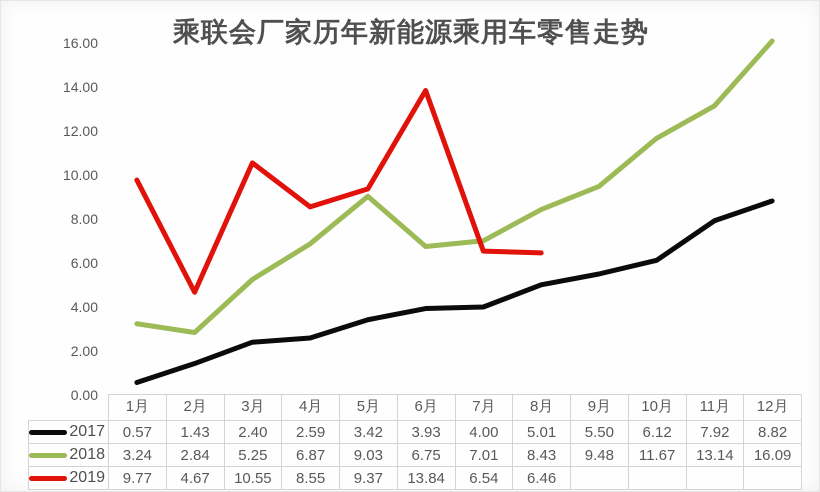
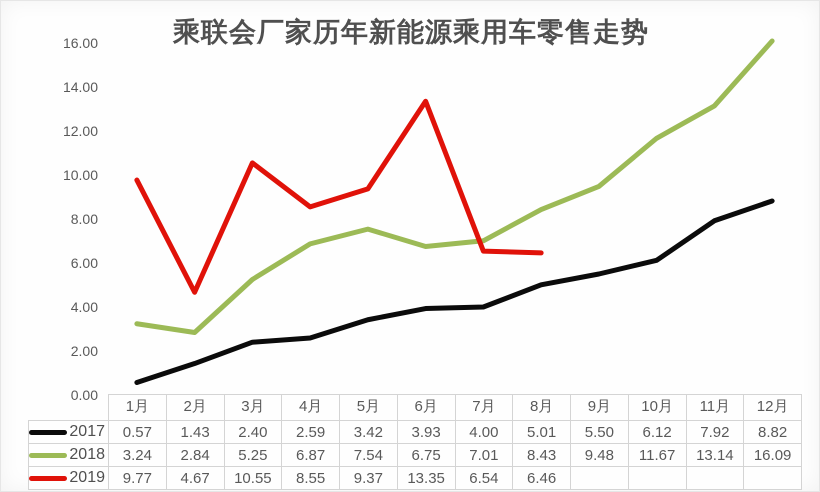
2018/5月: 9.03 -> 7.54
2019/6月: 13.84 -> 13.35
